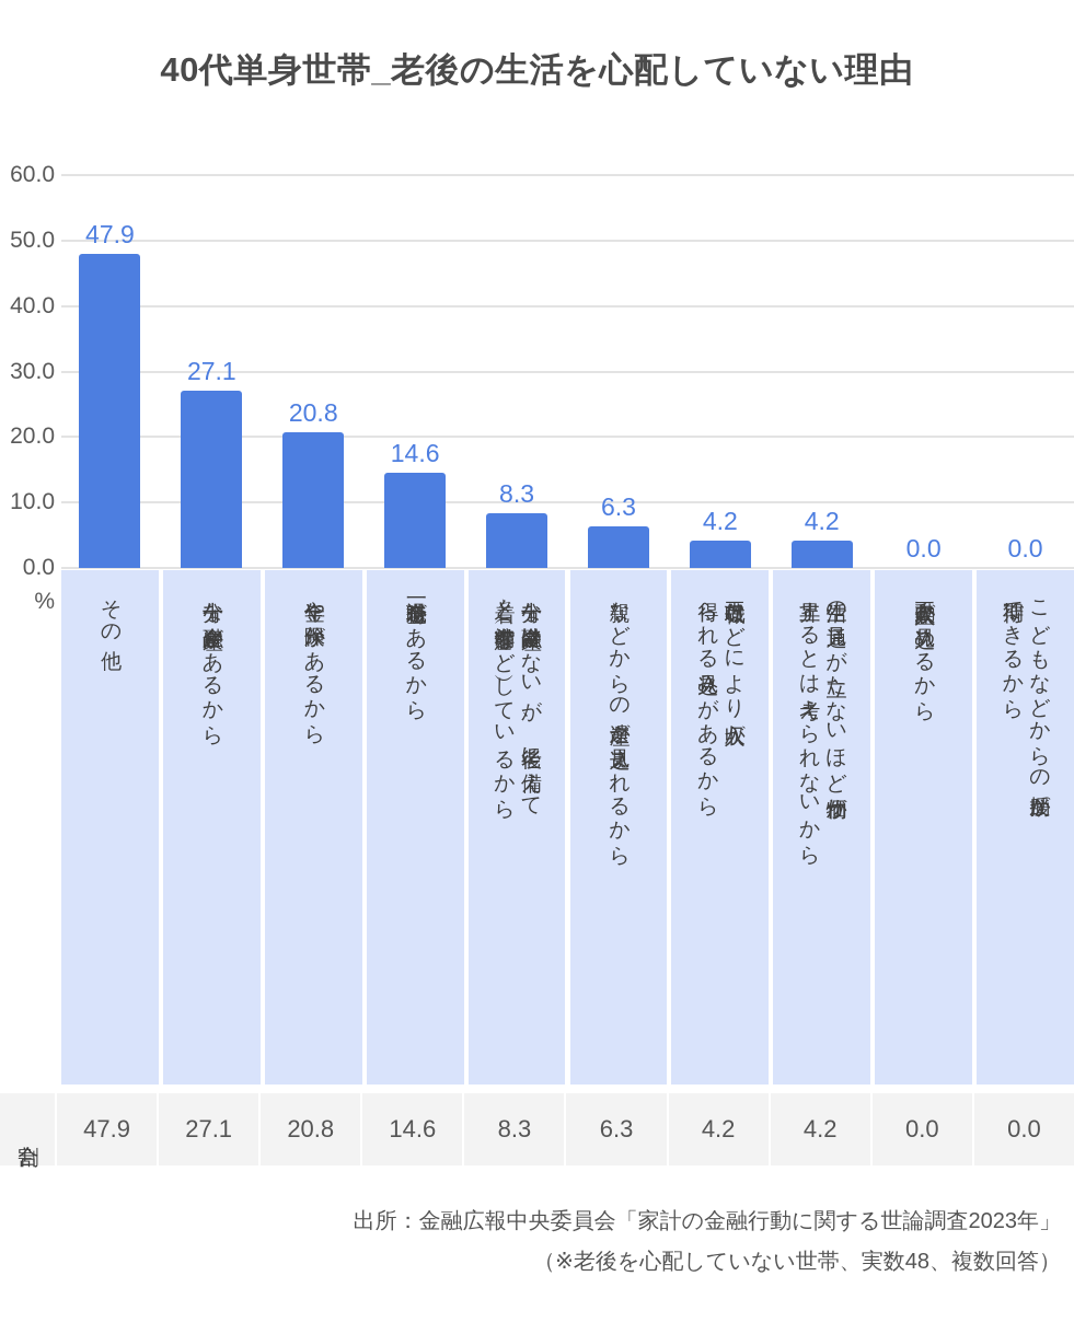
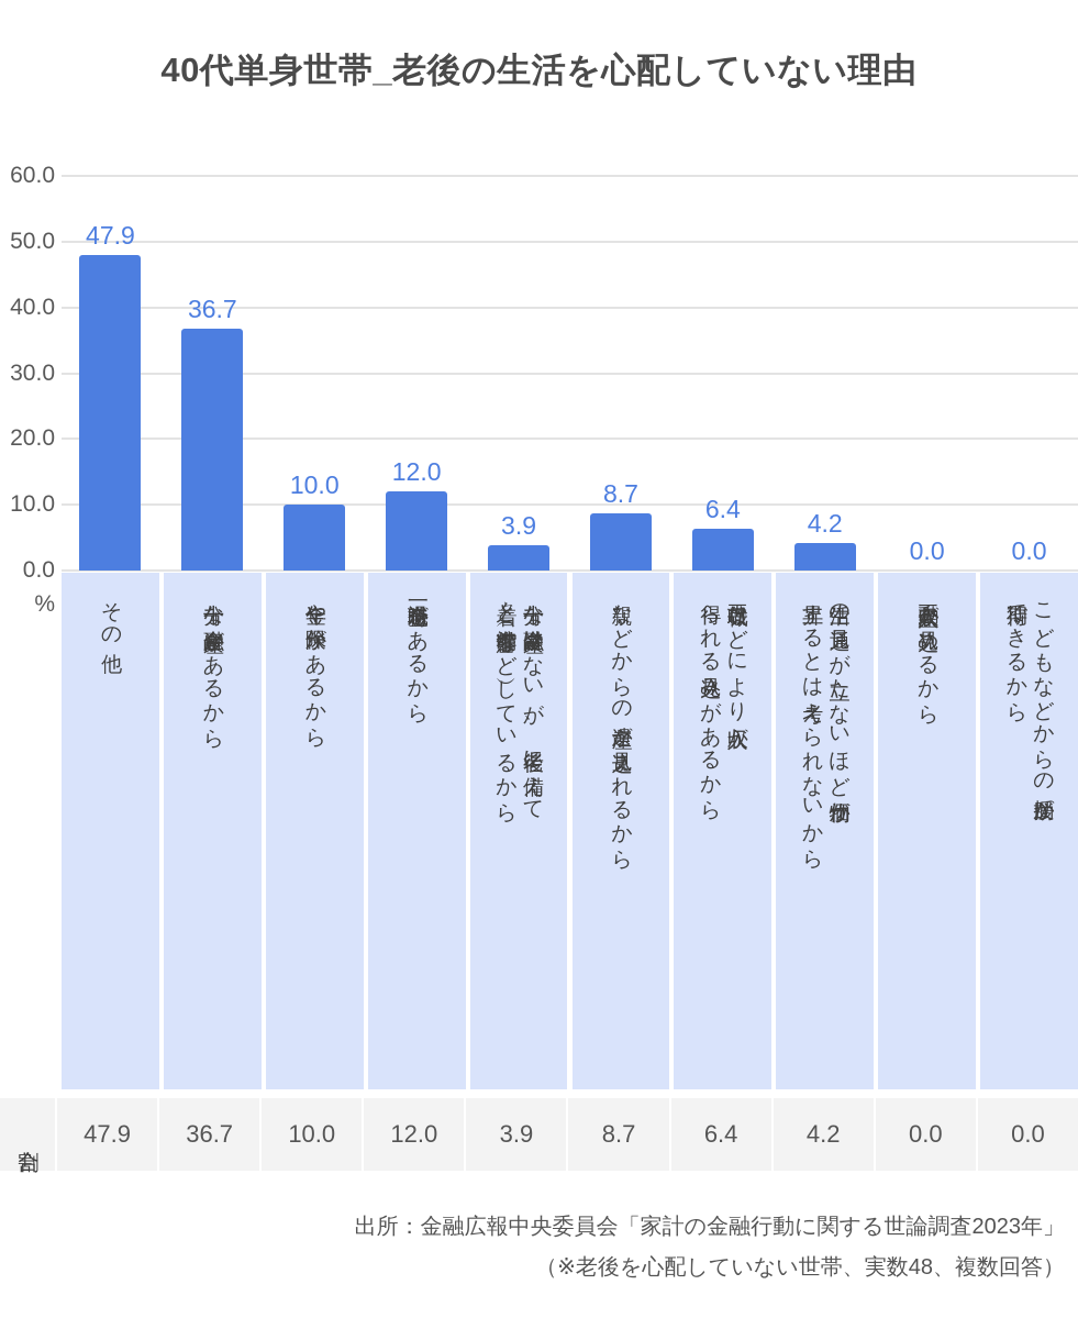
十分な金融資産があるから: 27.1 -> 36.7
年金や保険があるから: 20.8 -> 10.0
退職一時金があるから: 14.6 -> 12.0
十分な金融資産はないが、老後に備えて着々と準備（貯蓄など）しているから: 8.3 -> 3.9
親などからの遺産が見込まれるから: 6.3 -> 8.7
再就職などにより収入が得られる見込みがあるから: 4.2 -> 6.4
